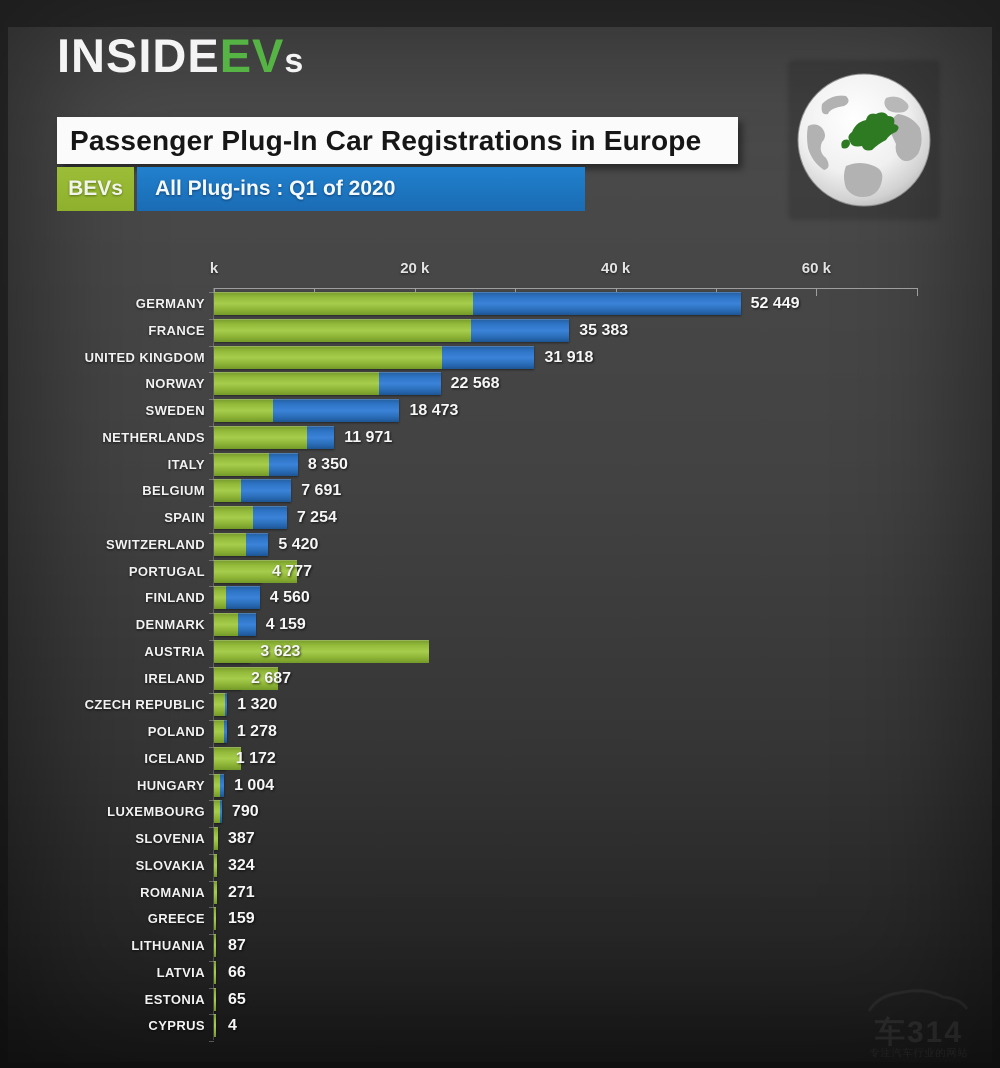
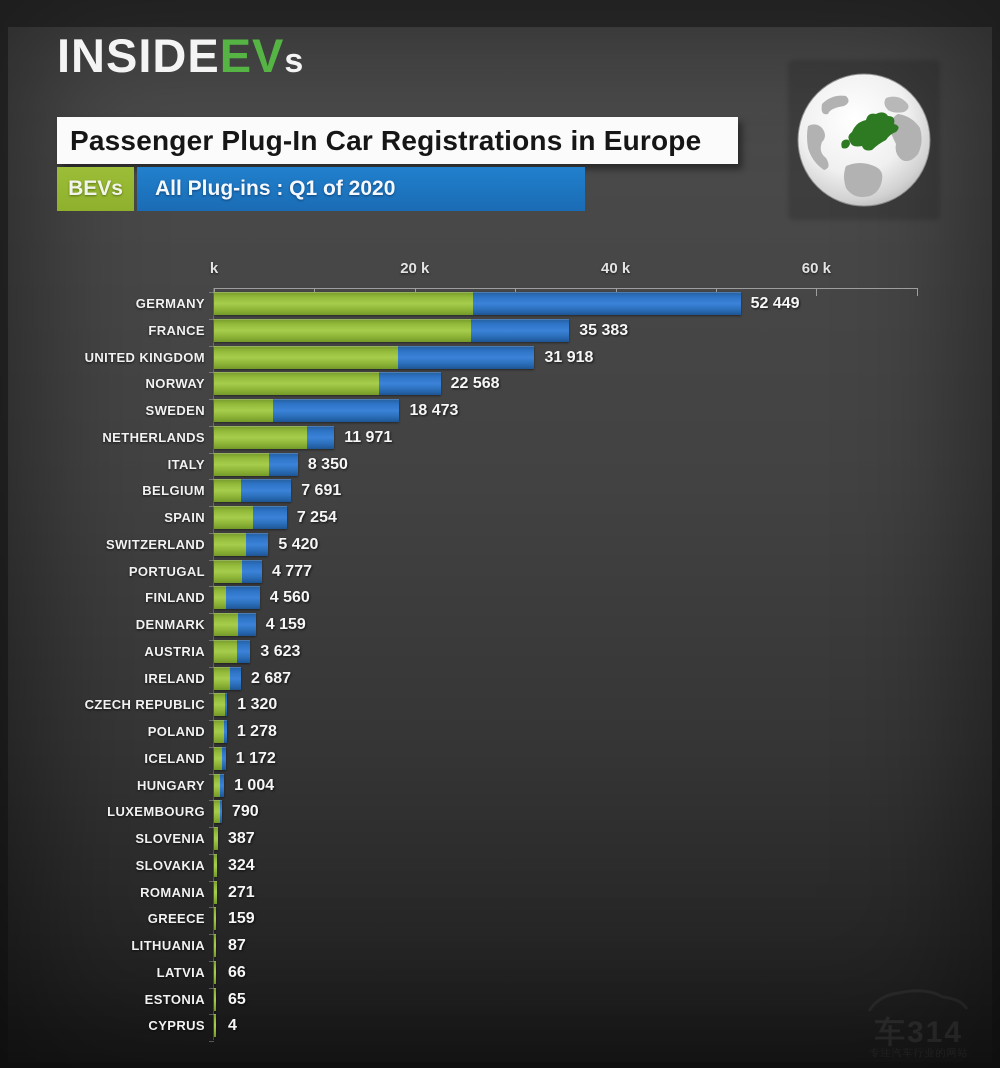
BEVs/UNITED KINGDOM: 22.7k -> 18.3k
BEVs/PORTUGAL: 8.3k -> 2.8k
BEVs/AUSTRIA: 21.4k -> 2.3k
BEVs/IRELAND: 6.4k -> 1.6k
BEVs/ICELAND: 2.7k -> 0.8k
